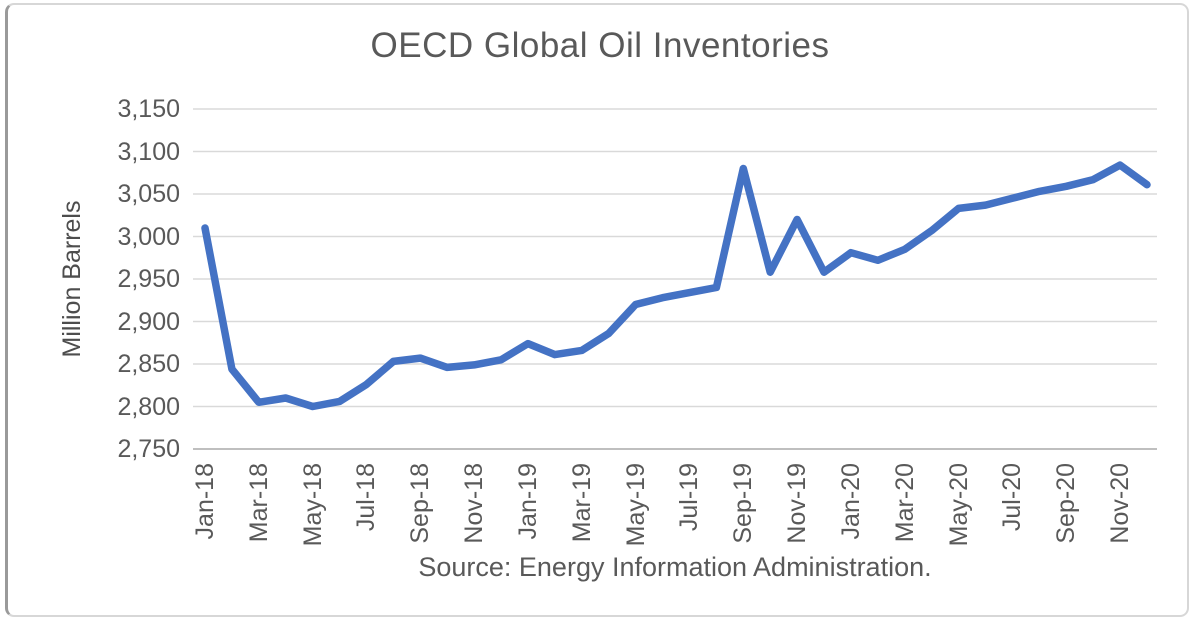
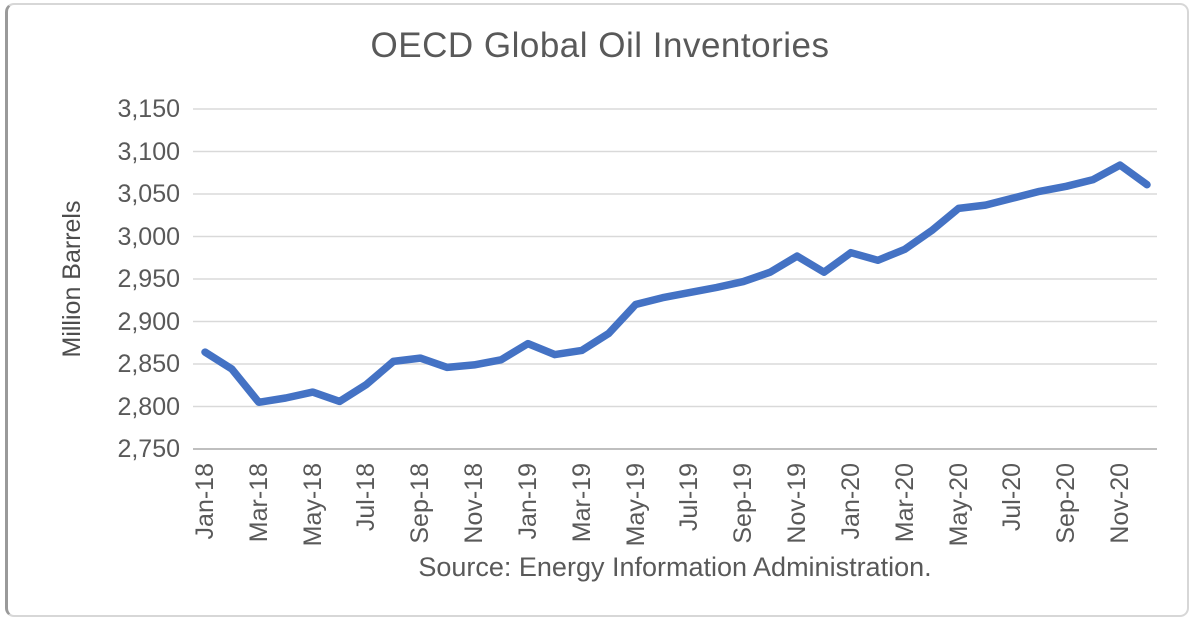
Jan-18: 3010 -> 2860
May-18: 2800 -> 2820
Sep-19: 3080 -> 2950
Nov-19: 3020 -> 2980
